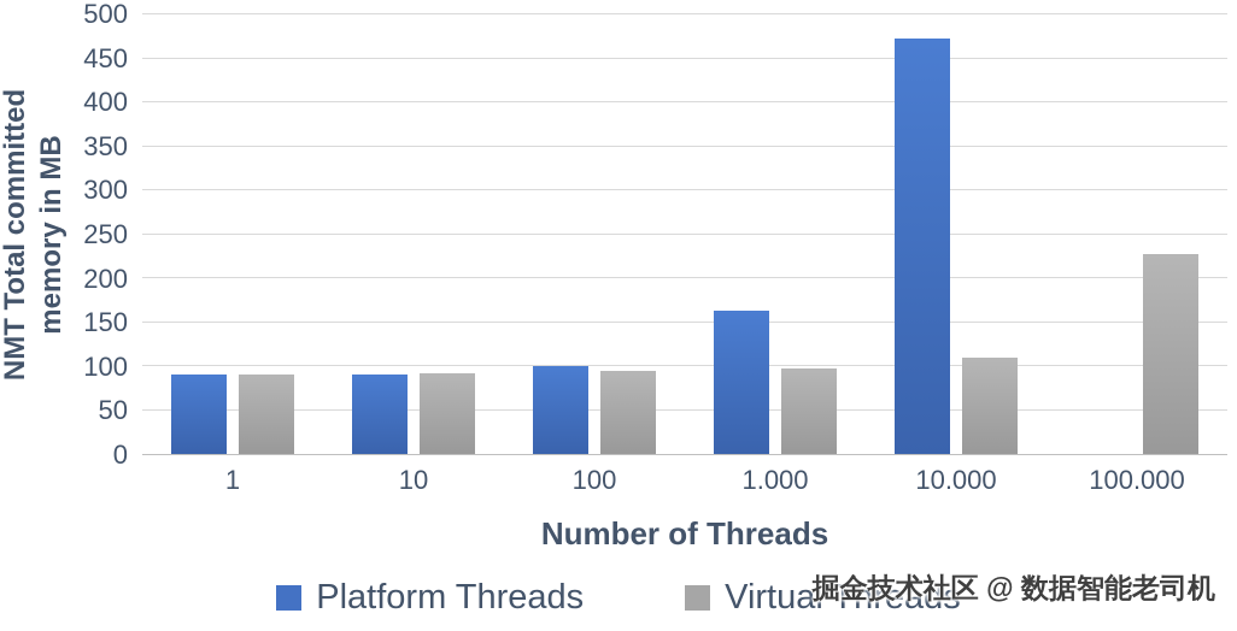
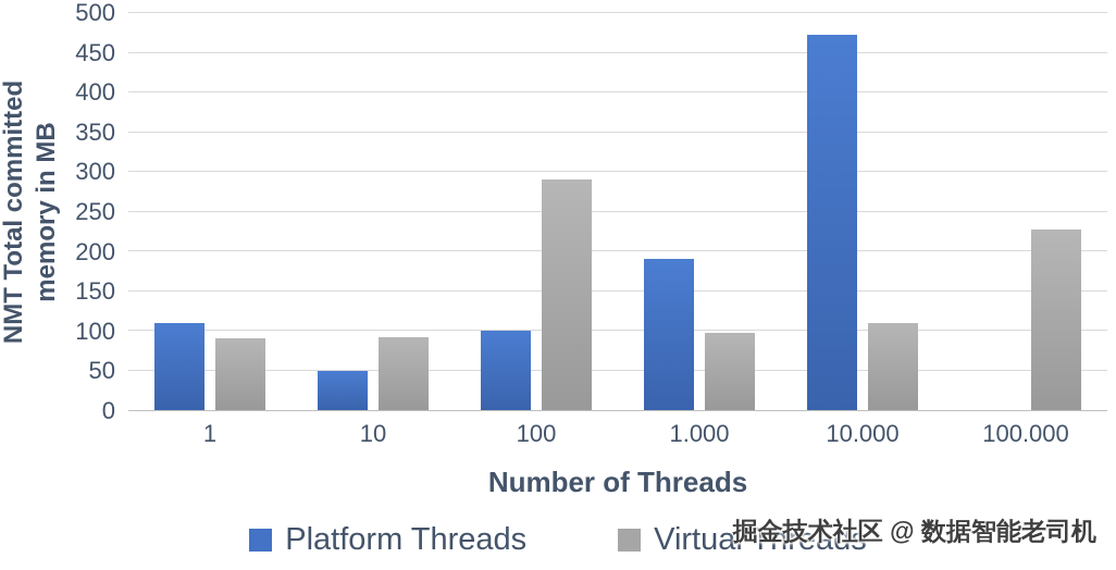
Platform Threads/1: 90 -> 110
Platform Threads/10: 90 -> 50
Virtual Threads/100: 100 -> 290
Platform Threads/1.000: 160 -> 190
